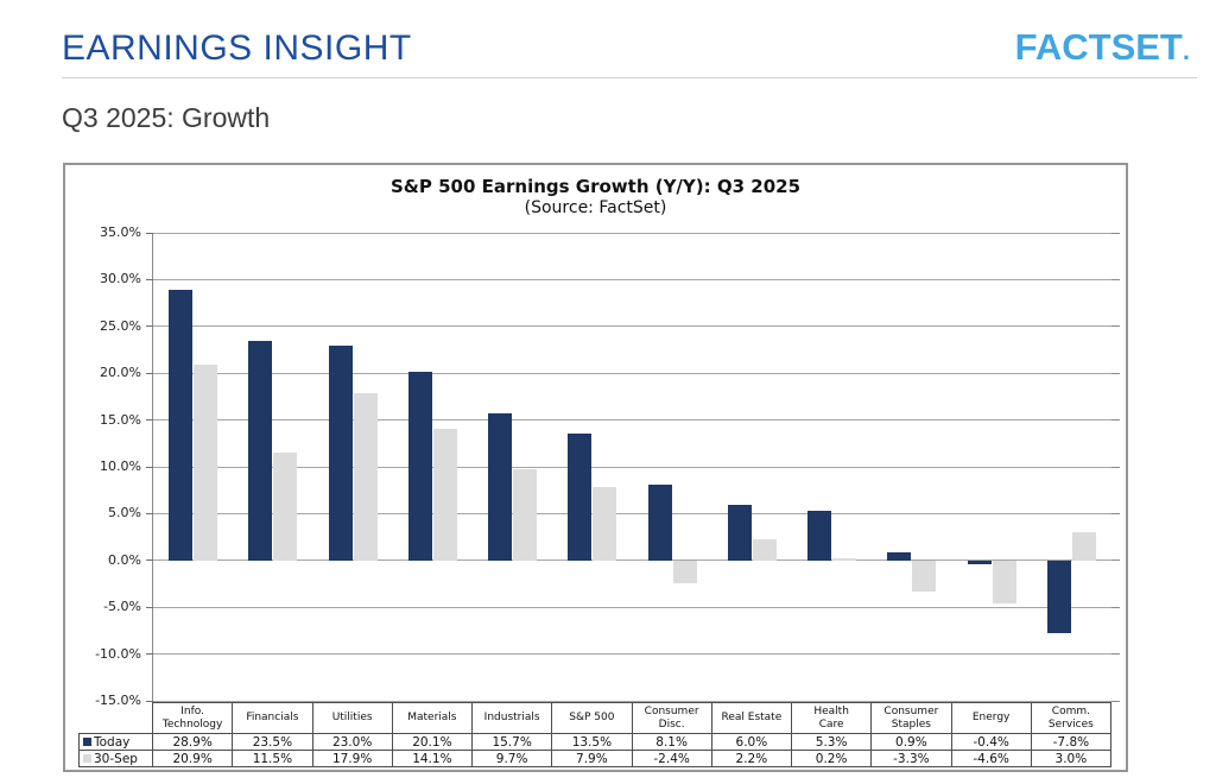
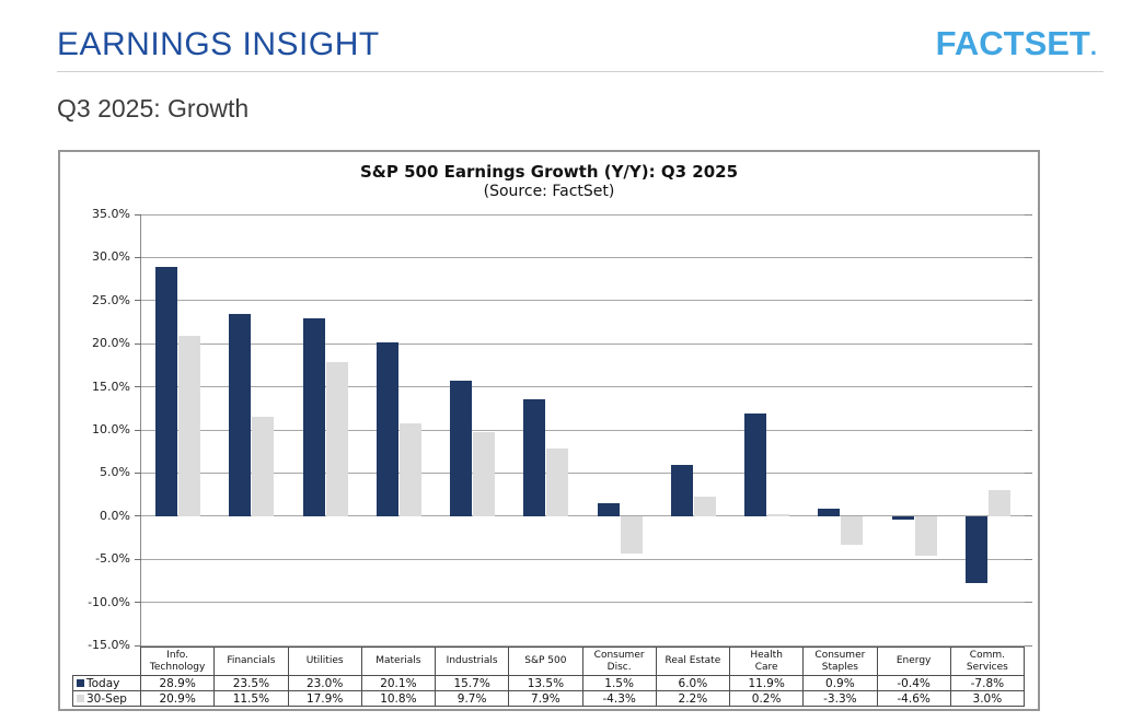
30-Sep/Materials: 14.1% -> 10.8%
Today/Consumer Disc.: 8.1% -> 1.5%
30-Sep/Consumer Disc.: -2.4% -> -4.3%
Today/Health Care: 5.3% -> 11.9%
